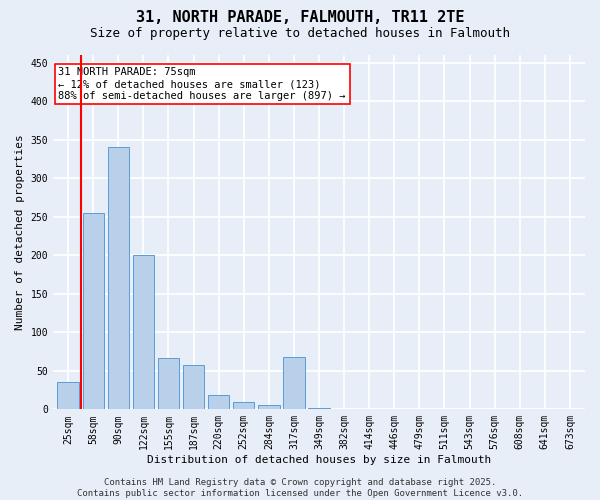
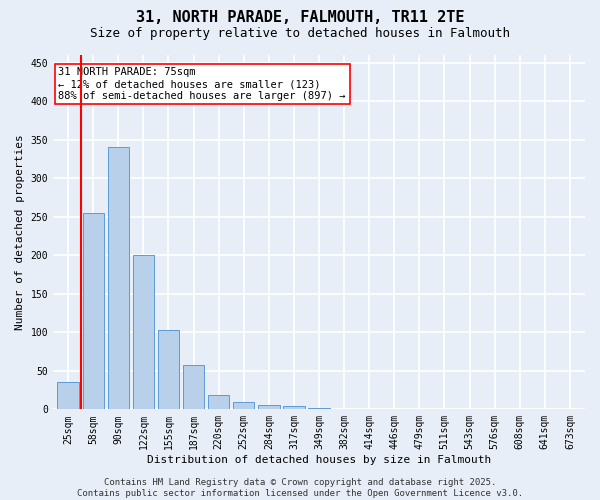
155sqm: 66 -> 103
317sqm: 68 -> 4
